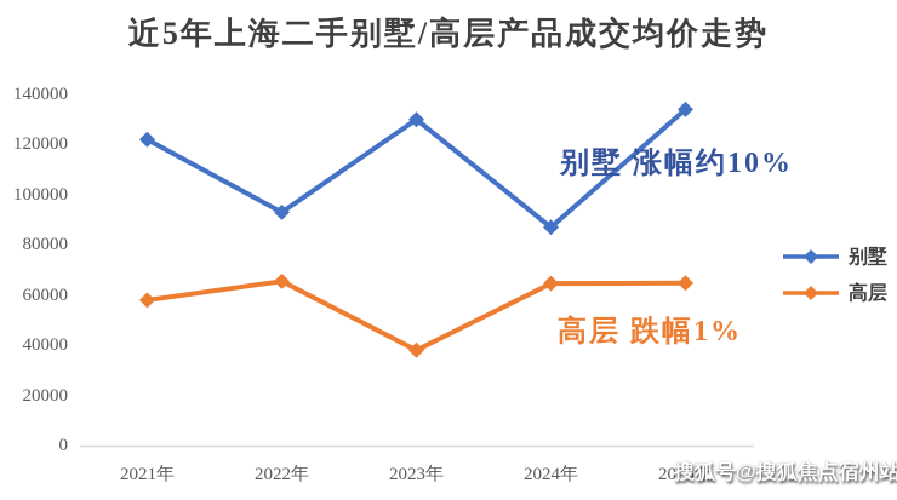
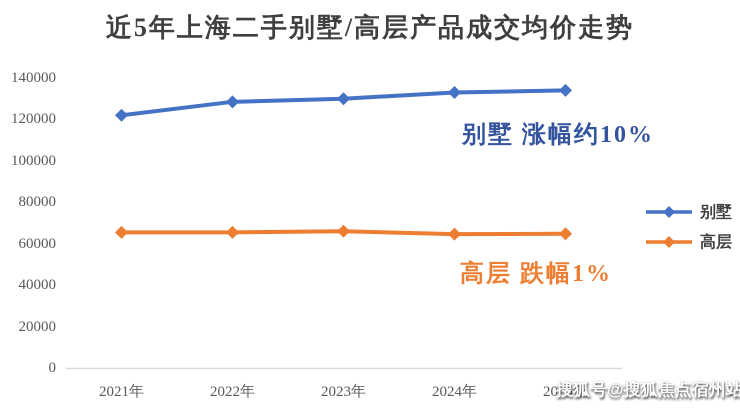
高层/2021年: 58000 -> 66000
别墅/2022年: 93000 -> 128000
高层/2023年: 38000 -> 66000
别墅/2024年: 87000 -> 133000
